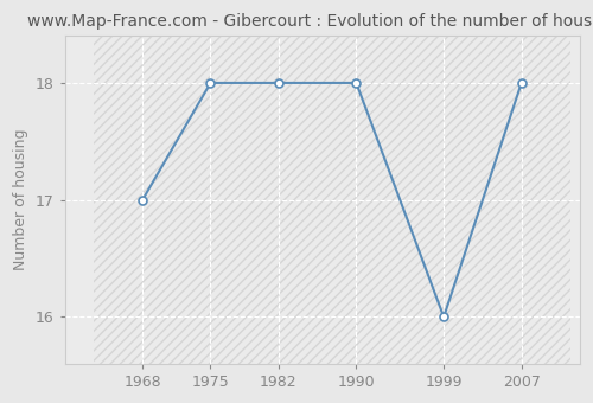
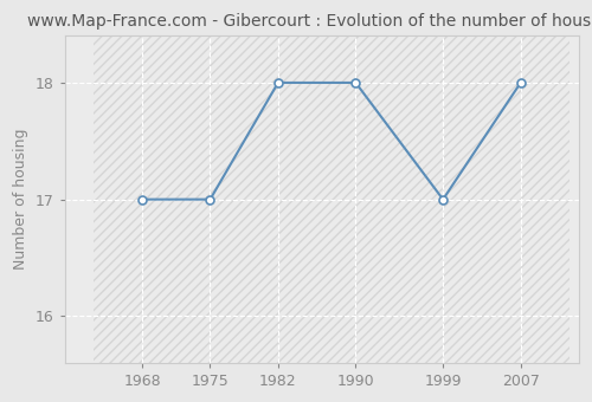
1975: 18 -> 17
1999: 16 -> 17
